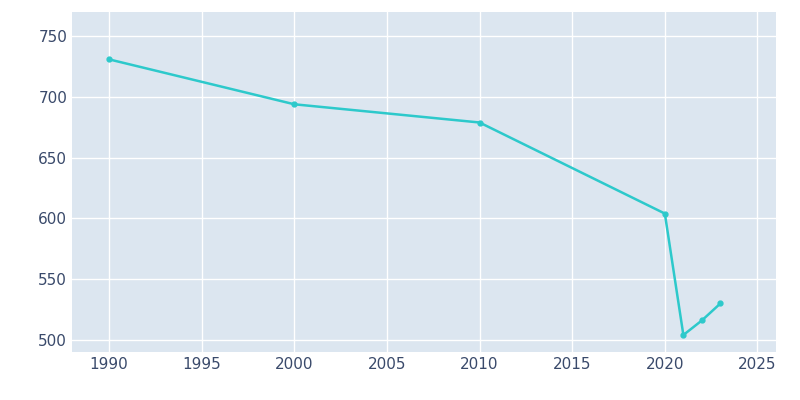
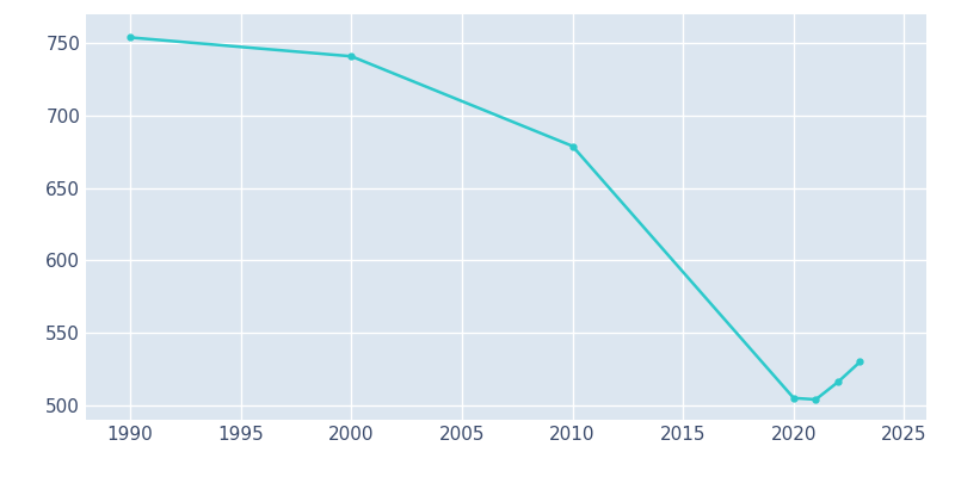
1990: 731 -> 754
2000: 694 -> 741
2020: 604 -> 505
